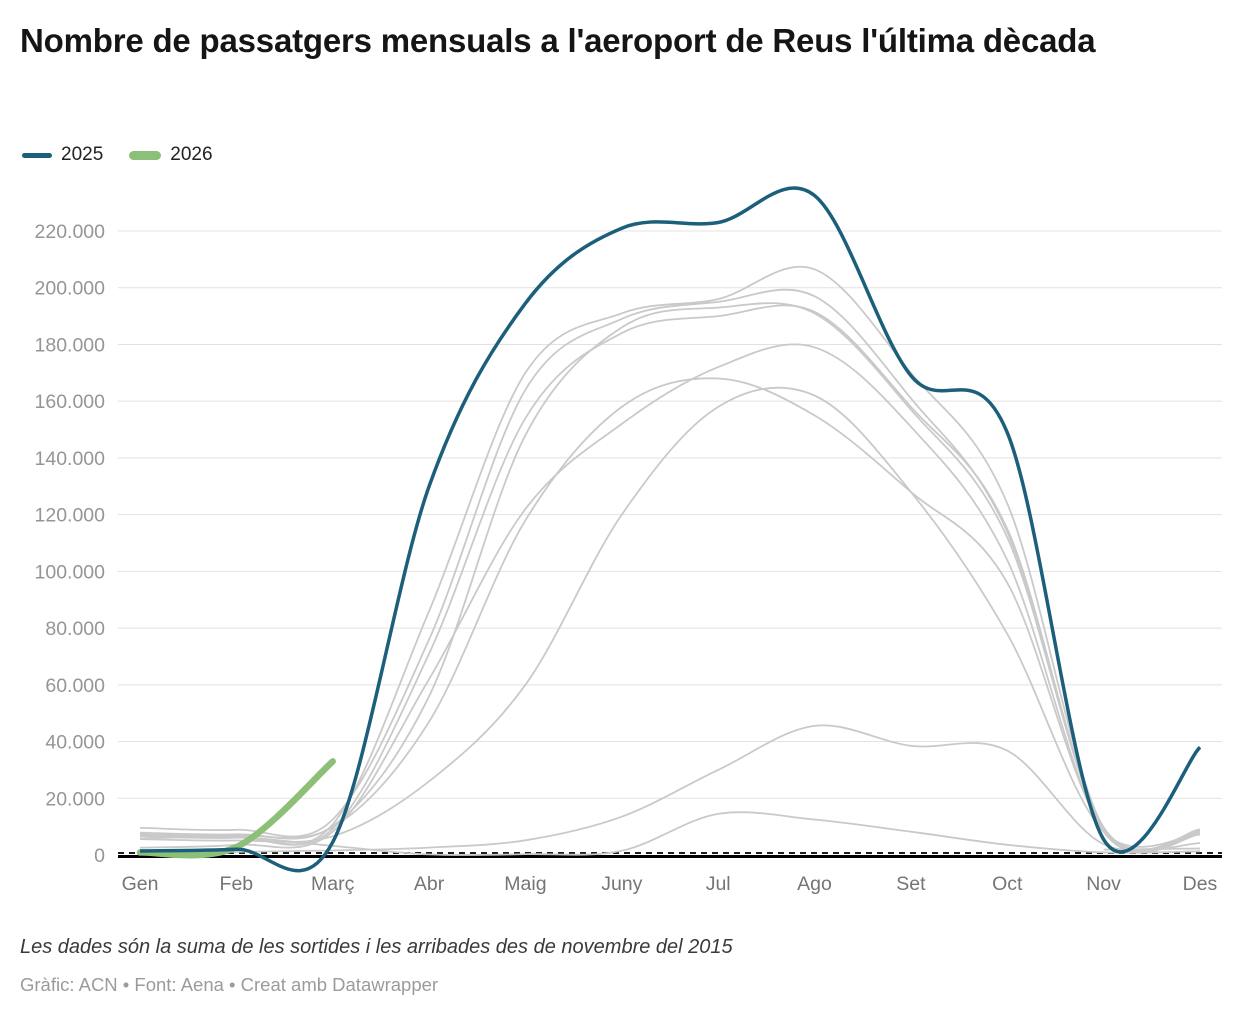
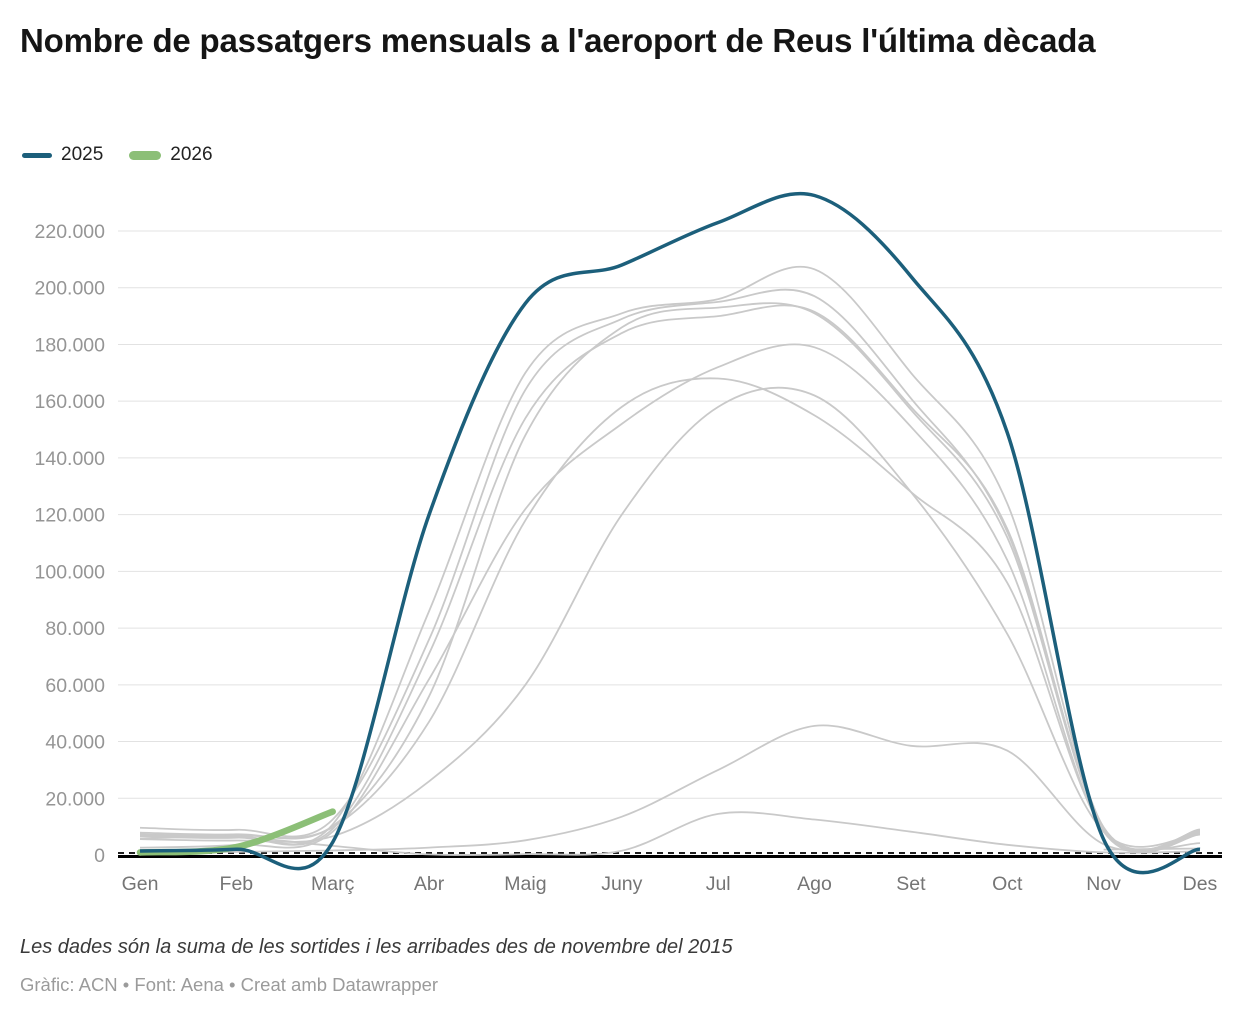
2026/Març: 33000 -> 15000
2025/Abr: 130000 -> 120000
2025/Juny: 221000 -> 208000
2025/Set: 169000 -> 204000
2025/Des: 38000 -> 2000
